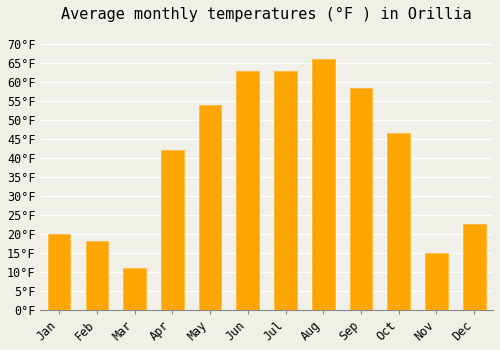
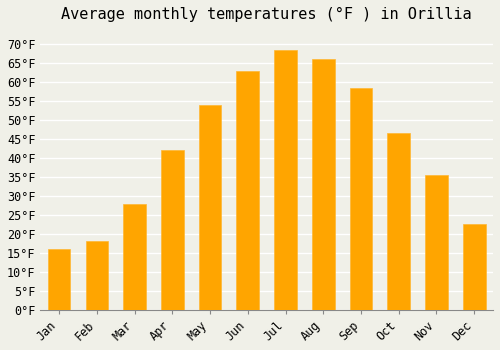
Jan: 20.0°F -> 16.0°F
Mar: 11.0°F -> 28.0°F
Jul: 63.0°F -> 68.5°F
Nov: 15.0°F -> 35.5°F
